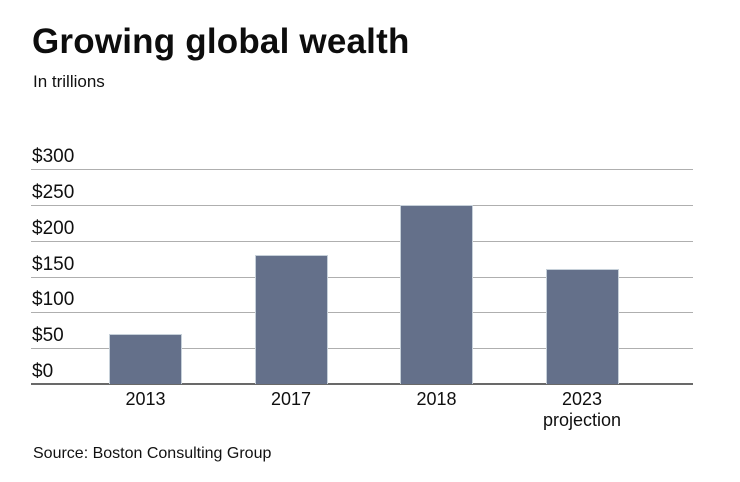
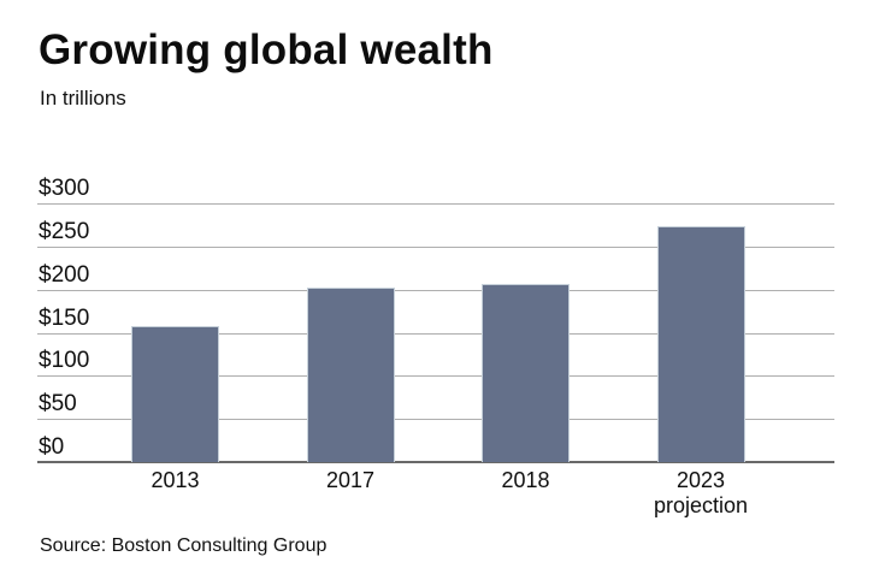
2013: $70 -> $160
2017: $180 -> $200
2018: $250 -> $210
2023: $160 -> $270
